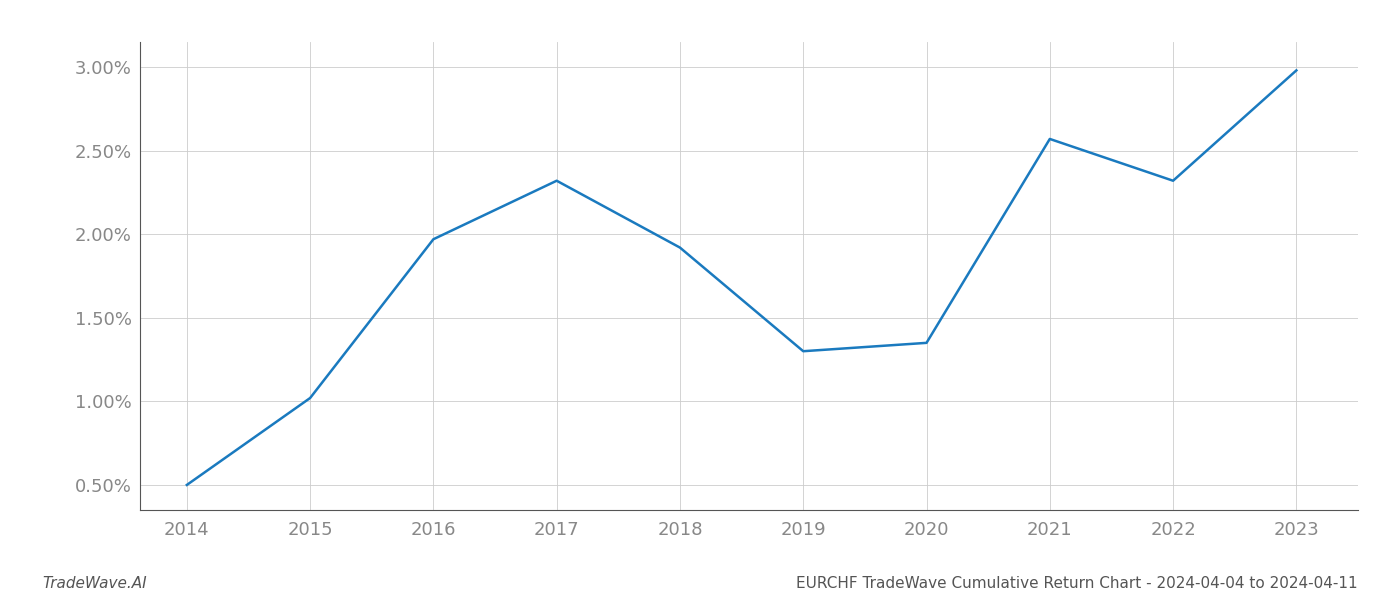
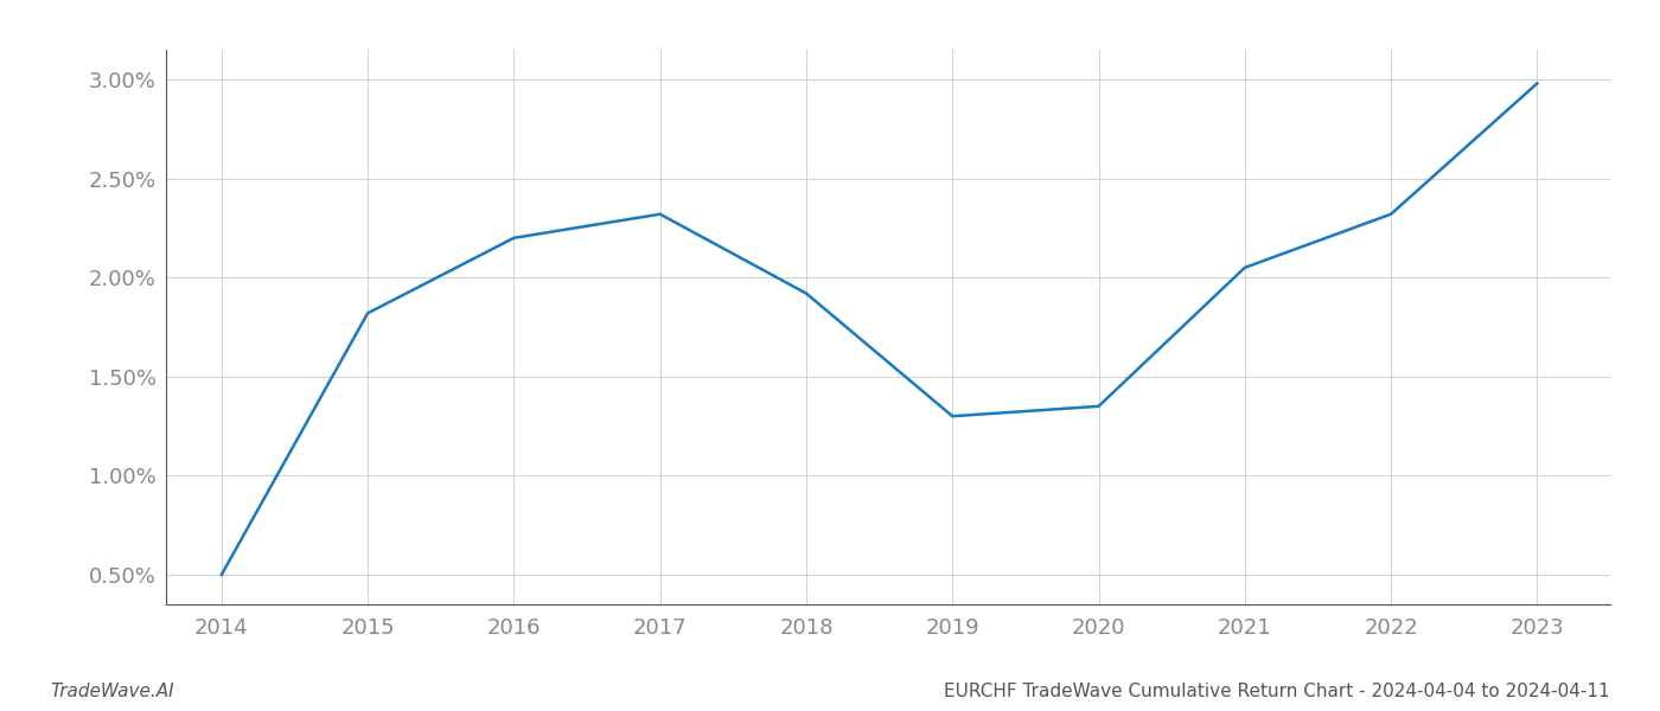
2015: 1.02% -> 1.82%
2016: 1.97% -> 2.20%
2021: 2.57% -> 2.05%
